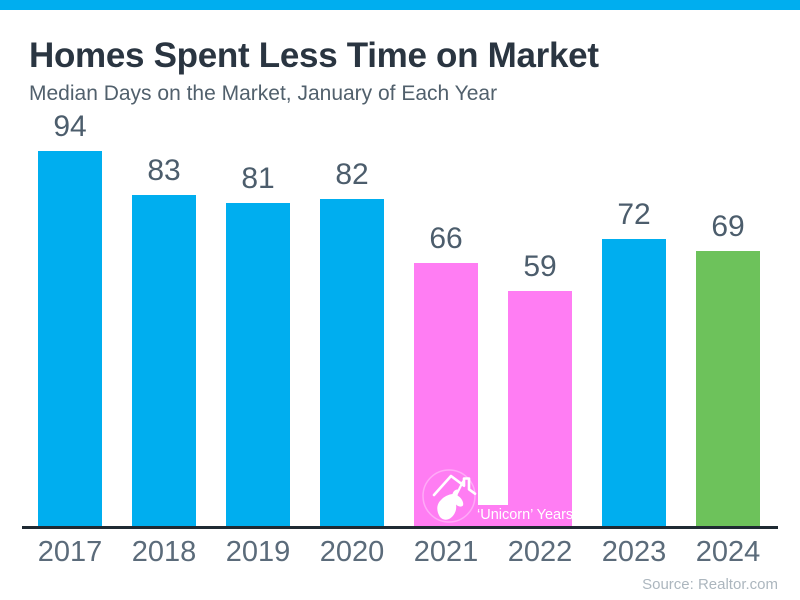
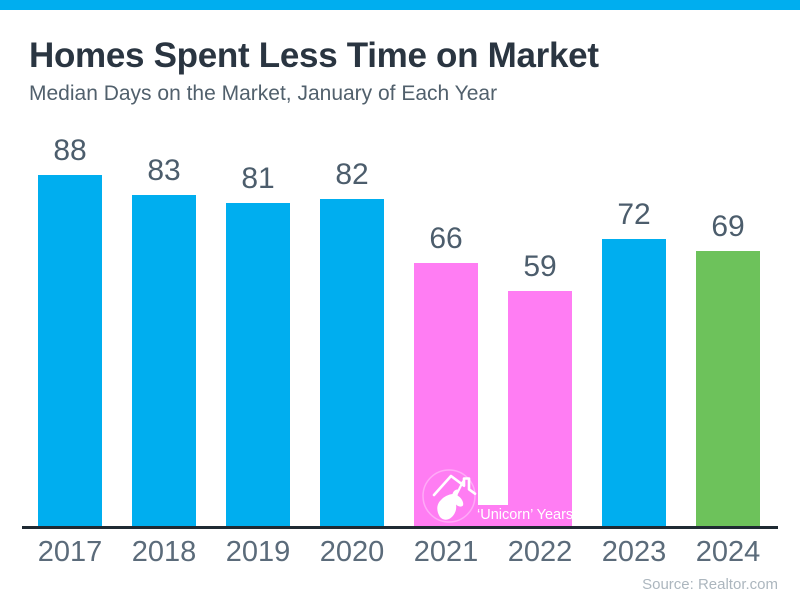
2017: 94 -> 88
